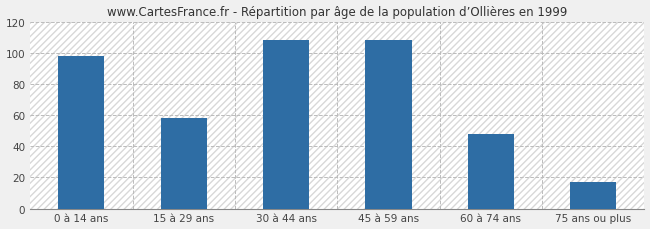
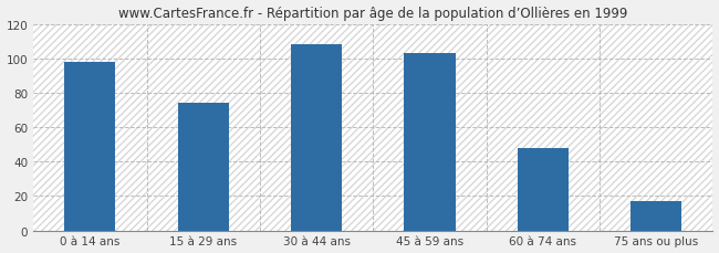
15 à 29 ans: 58 -> 74
45 à 59 ans: 108 -> 103
